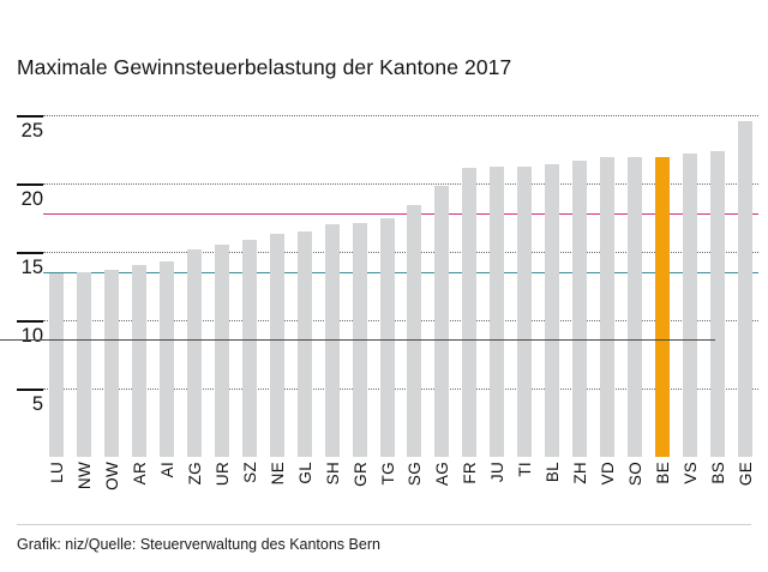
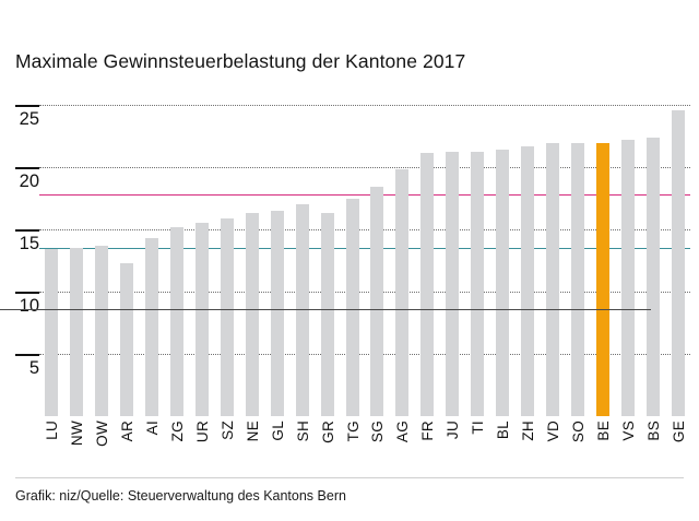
AR: 14.0 -> 12.3
GR: 17.1 -> 16.3
